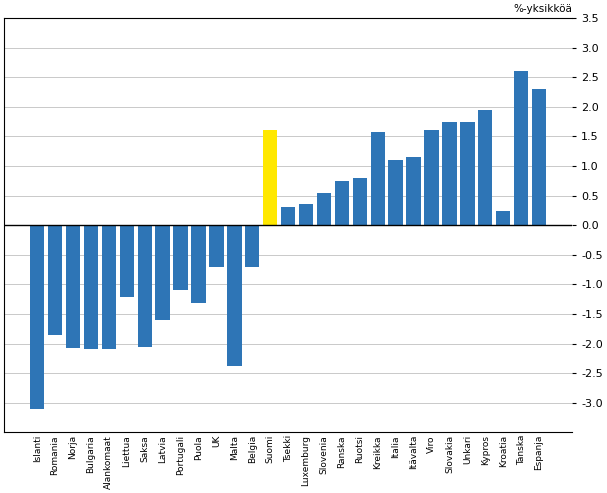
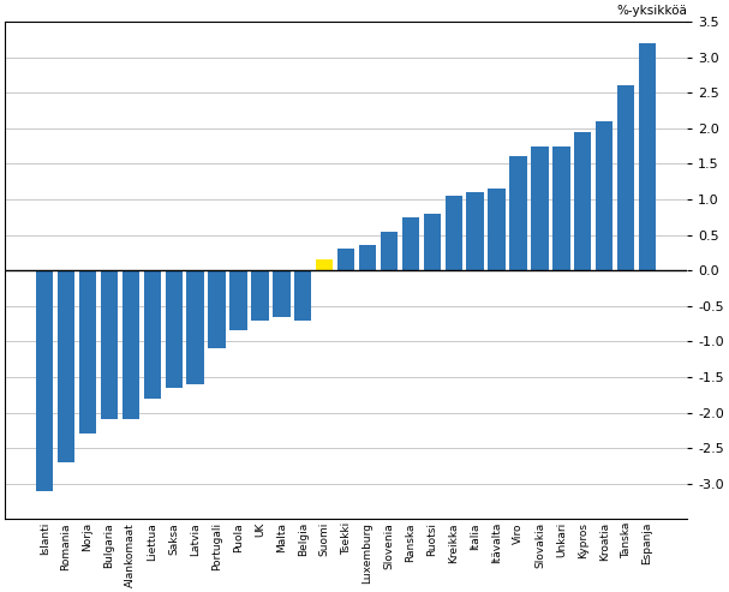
Romania: -1.86 -> -2.70
Norja: -2.08 -> -2.30
Liettua: -1.22 -> -1.80
Saksa: -2.06 -> -1.65
Puola: -1.32 -> -0.85
Malta: -2.38 -> -0.65
Suomi: 1.60 -> 0.15
Kreikka: 1.58 -> 1.05
Kroatia: 0.24 -> 2.10
Espanja: 2.30 -> 3.20
